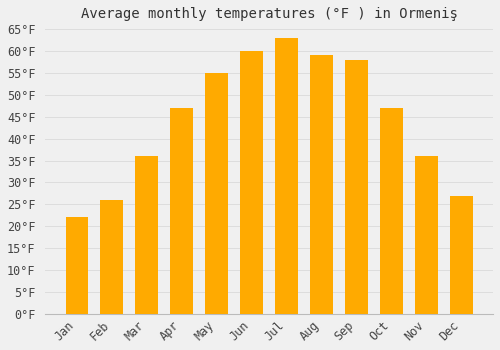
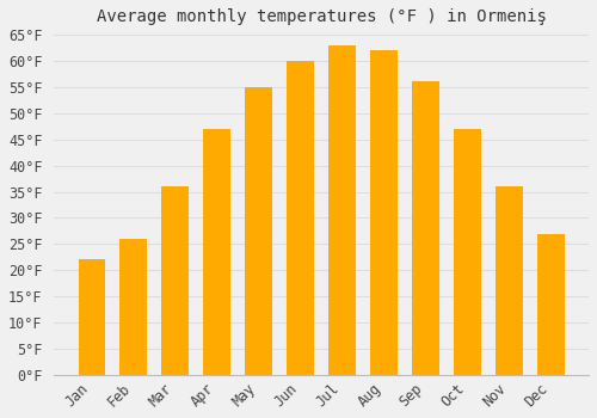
Aug: 59°F -> 62°F
Sep: 58°F -> 56°F
